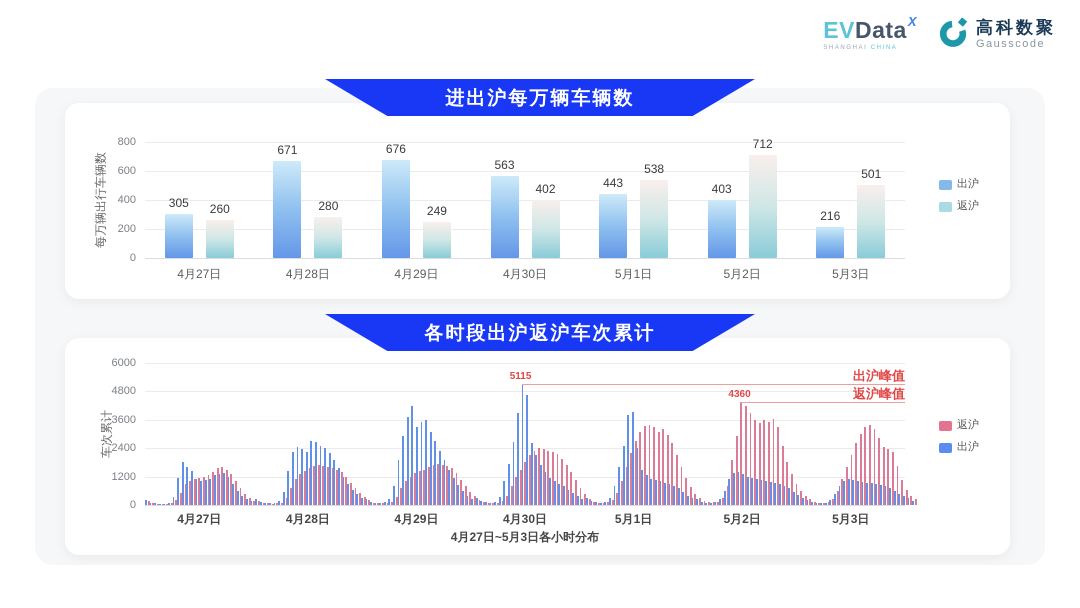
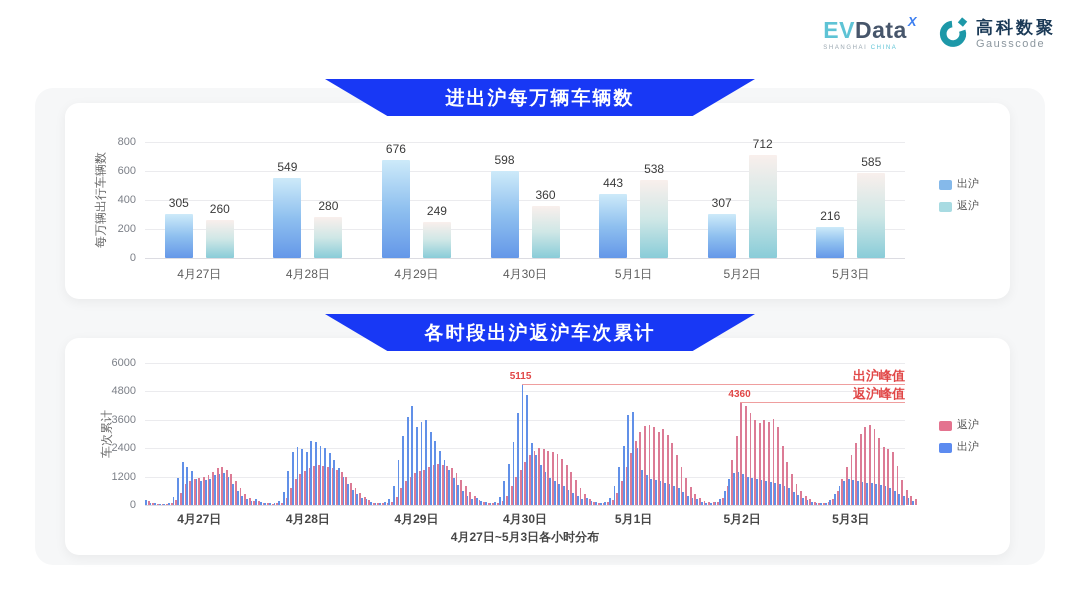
进出沪每万辆车辆数/出沪/4月28日: 671 -> 549
进出沪每万辆车辆数/出沪/4月30日: 563 -> 598
进出沪每万辆车辆数/返沪/4月30日: 402 -> 360
进出沪每万辆车辆数/出沪/5月2日: 403 -> 307
进出沪每万辆车辆数/返沪/5月3日: 501 -> 585
